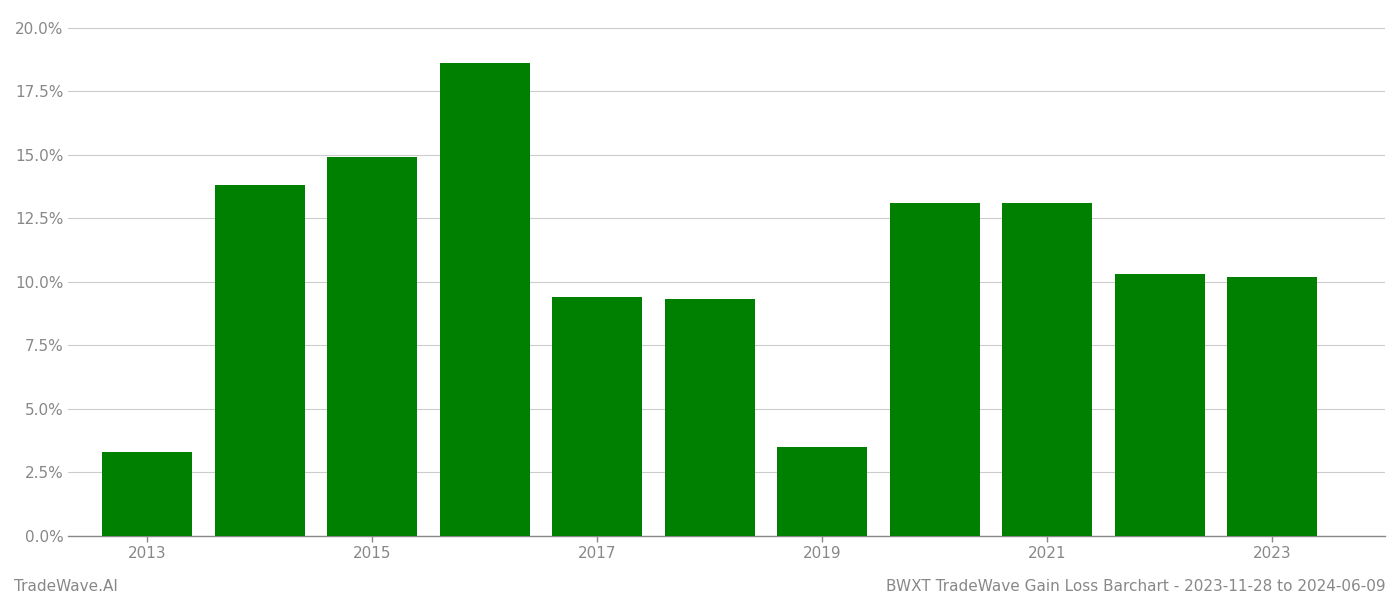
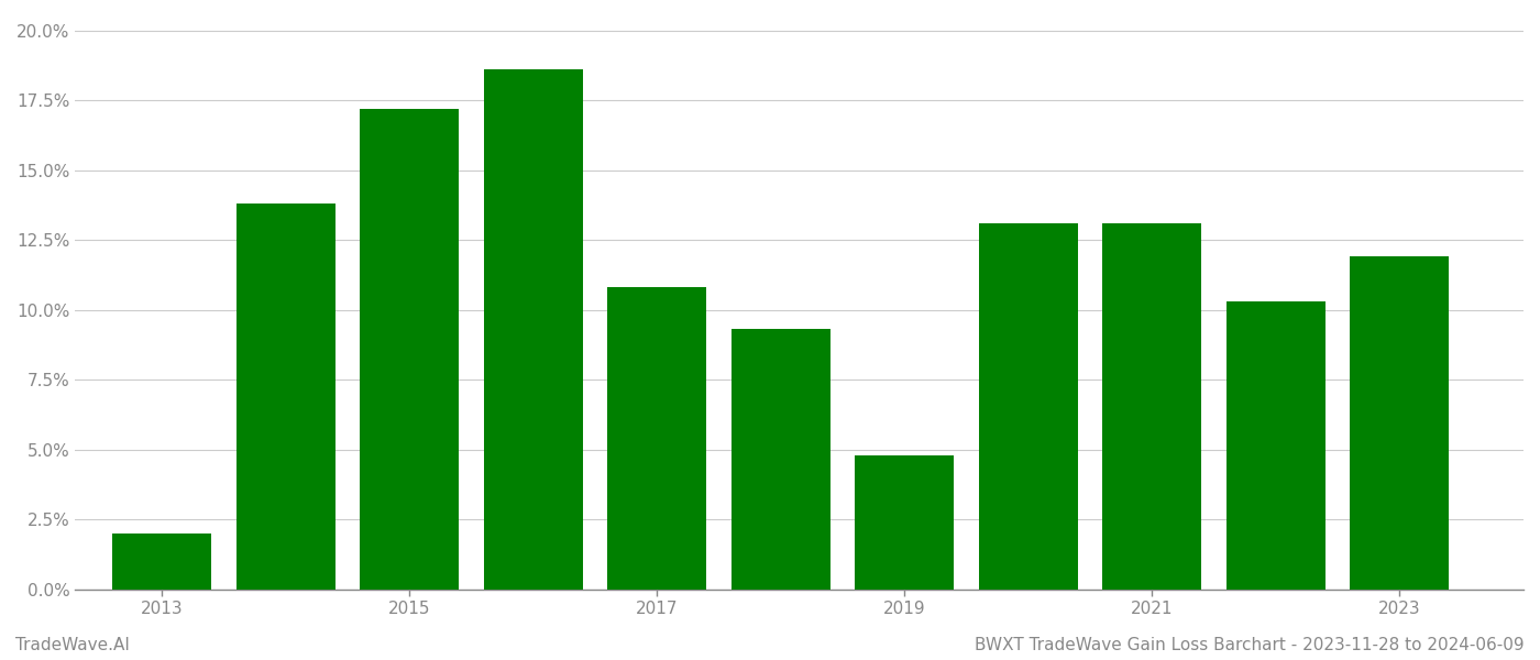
2013: 3.3% -> 2.0%
2015: 14.9% -> 17.2%
2017: 9.4% -> 10.8%
2019: 3.5% -> 4.8%
2023: 10.2% -> 11.9%
